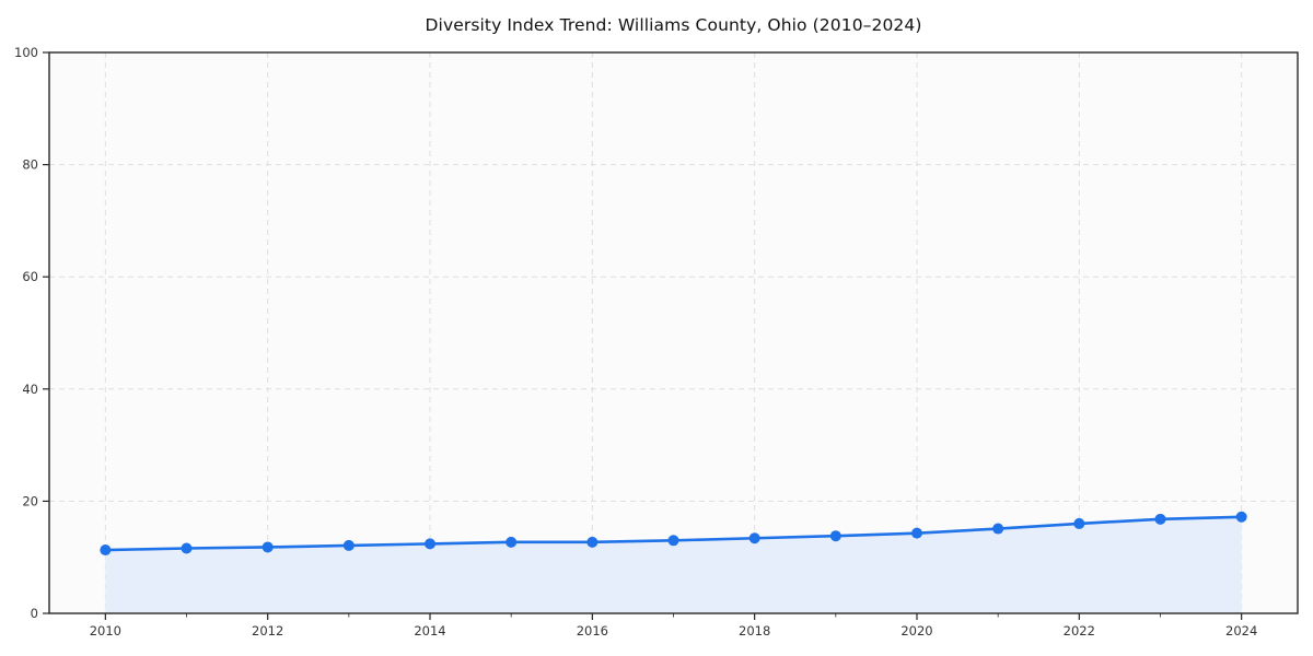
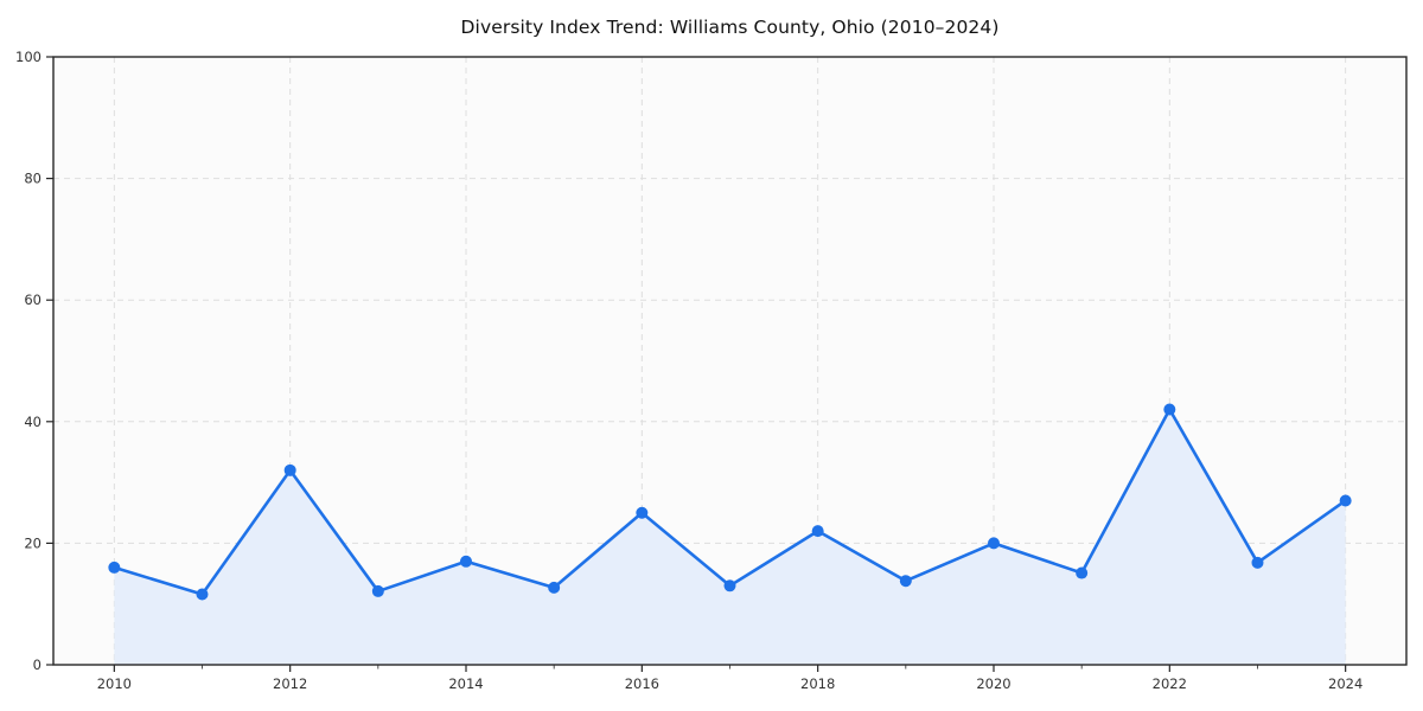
2010: 11 -> 16
2012: 12 -> 32
2014: 12 -> 17
2016: 13 -> 25
2018: 13 -> 22
2020: 14 -> 20
2022: 16 -> 42
2024: 17 -> 27
